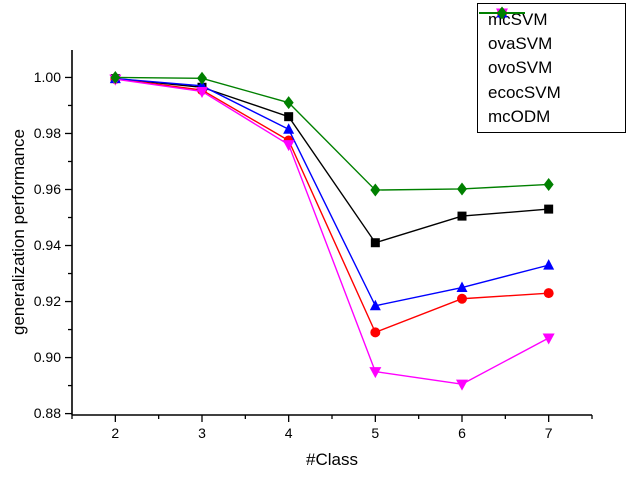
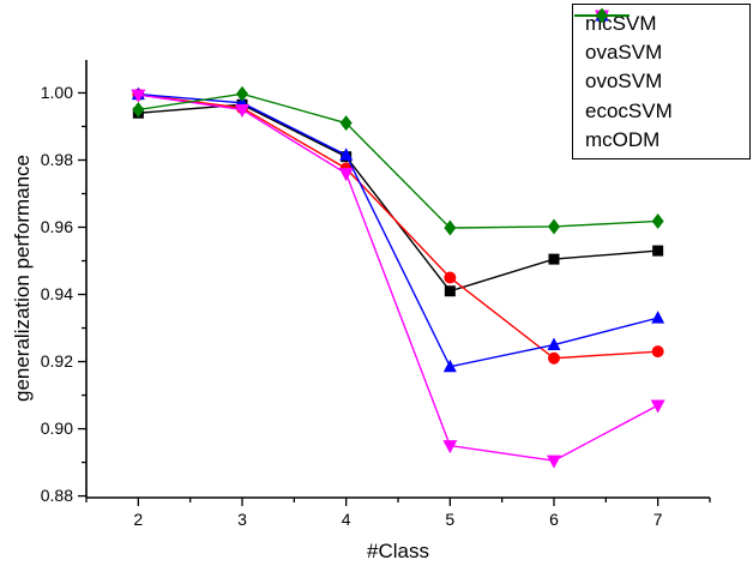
mcSVM/2: 1.000 -> 0.994
mcODM/2: 1.000 -> 0.995
mcSVM/4: 0.986 -> 0.981
ovaSVM/5: 0.909 -> 0.945
